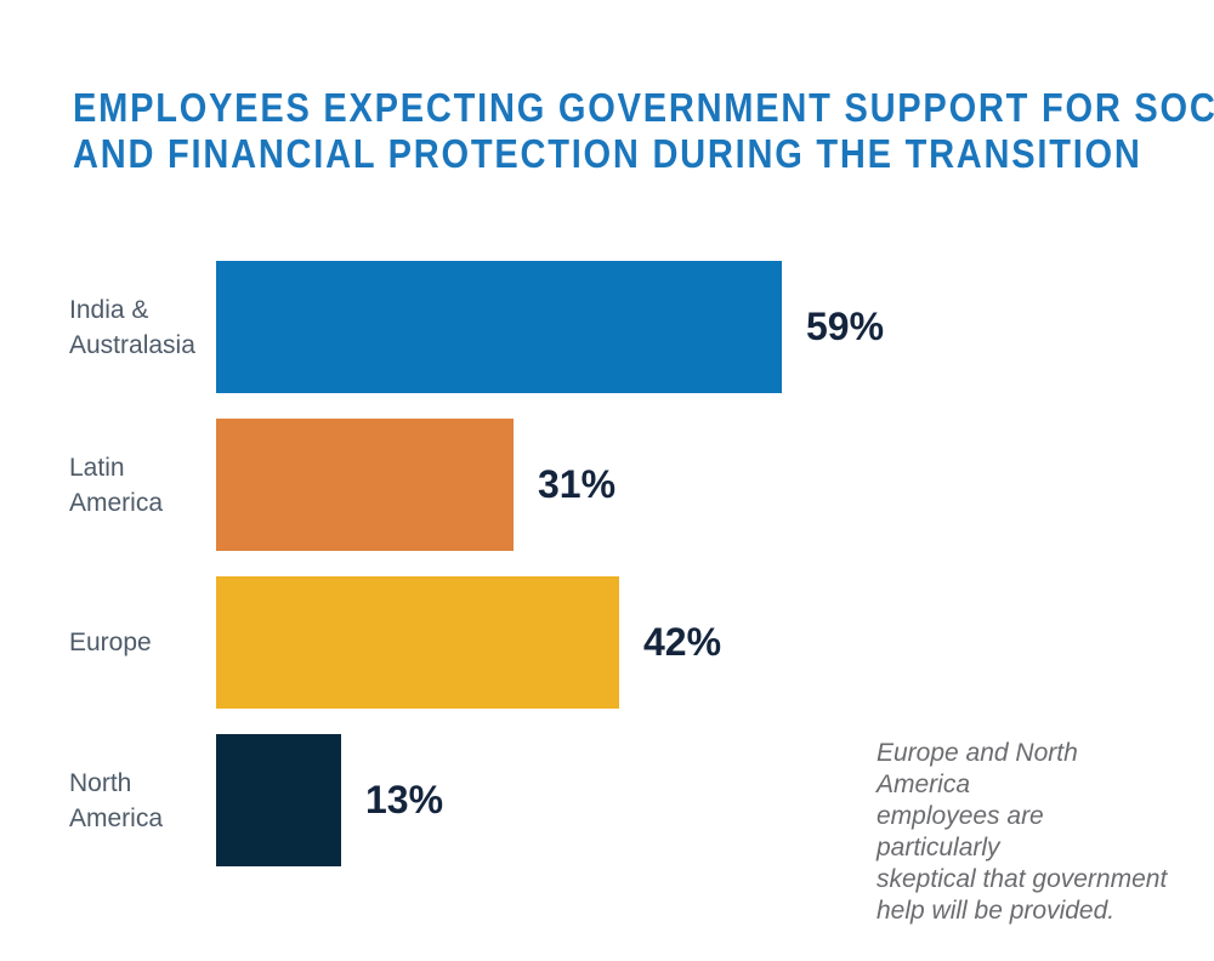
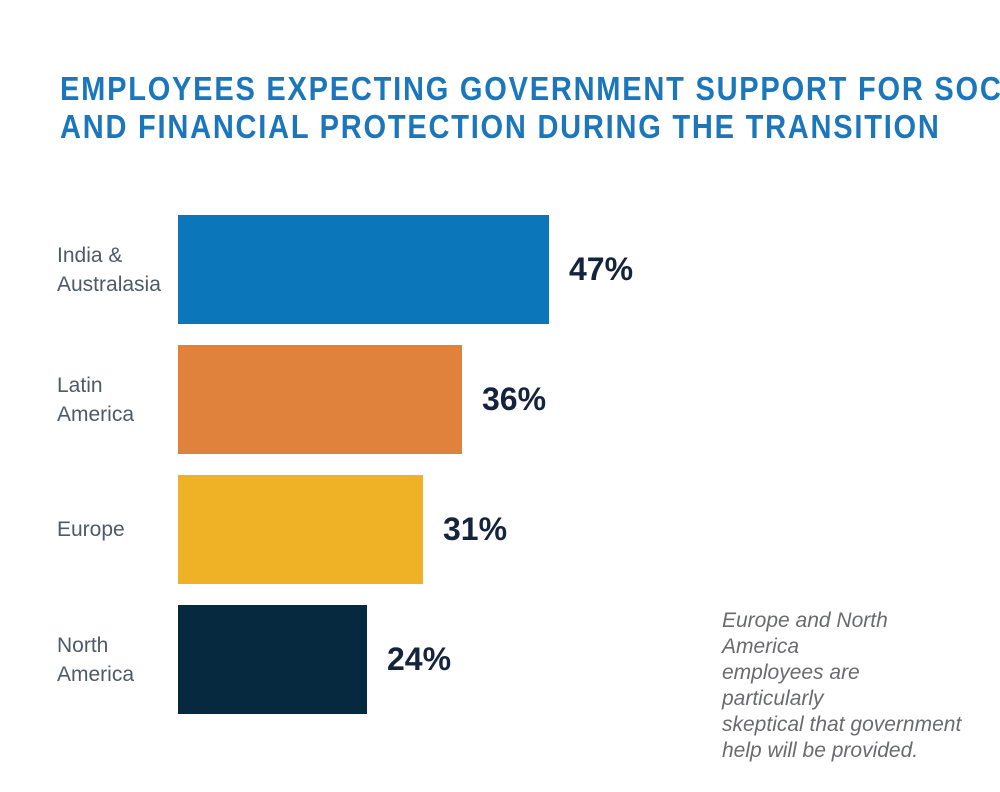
India & Australasia: 59% -> 47%
Latin America: 31% -> 36%
Europe: 42% -> 31%
North America: 13% -> 24%
